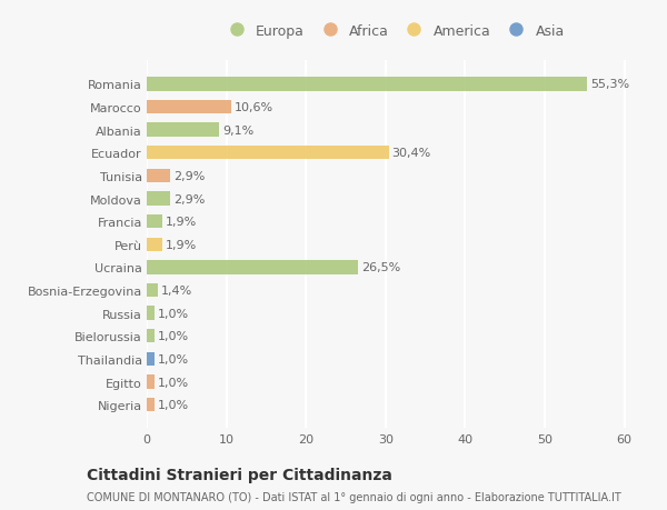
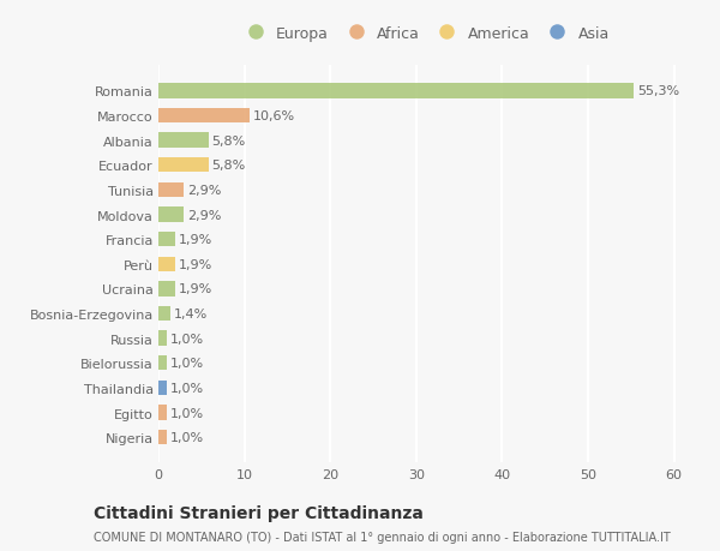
Albania: 9,1% -> 5,8%
Ecuador: 30,4% -> 5,8%
Ucraina: 26,5% -> 1,9%
